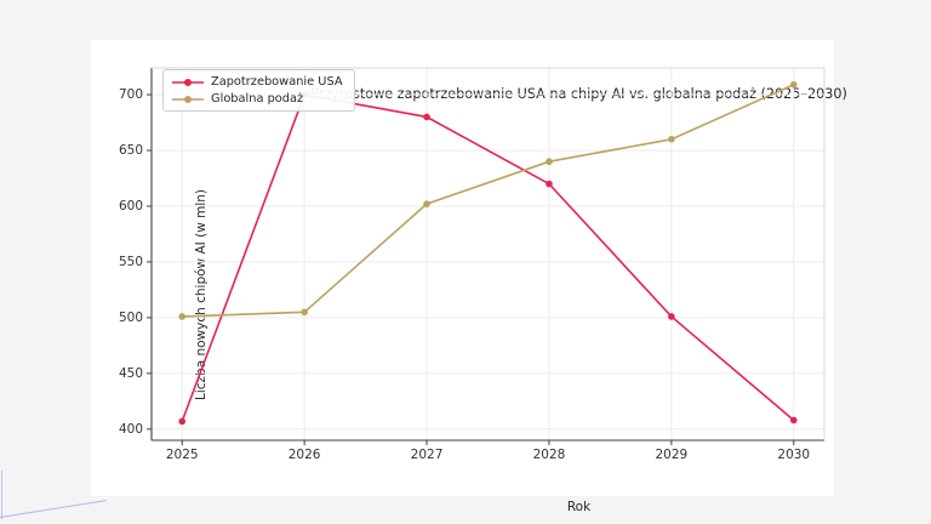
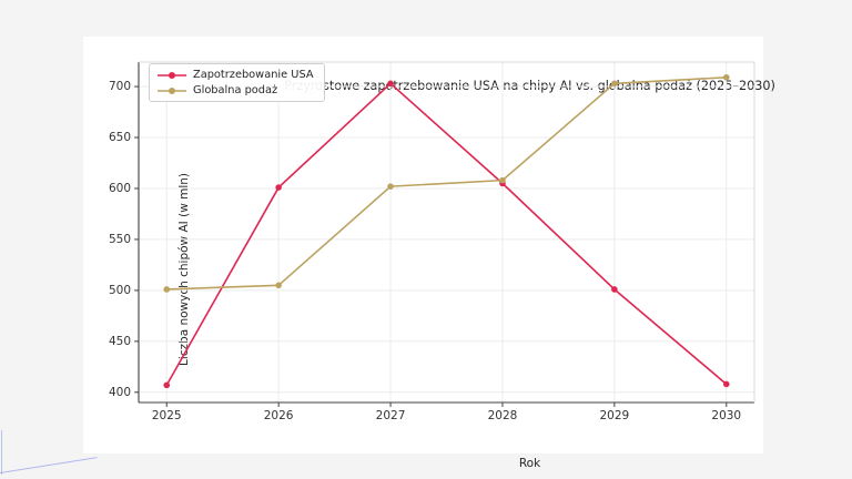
Zapotrzebowanie USA/2026: 700 -> 600
Zapotrzebowanie USA/2027: 680 -> 700
Zapotrzebowanie USA/2028: 620 -> 600
Globalna podaż/2028: 640 -> 610
Globalna podaż/2029: 660 -> 700
